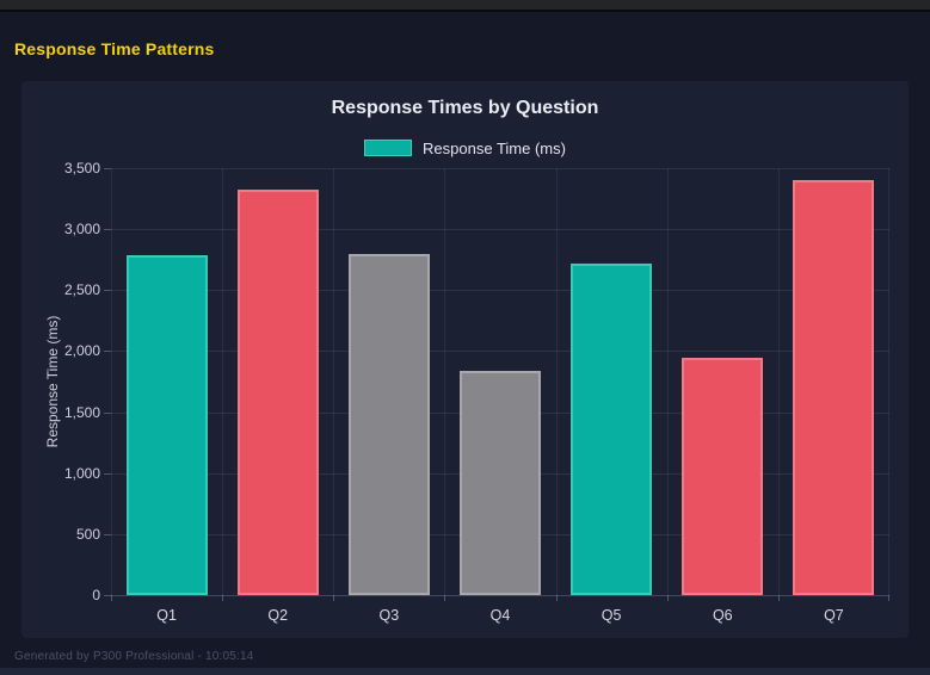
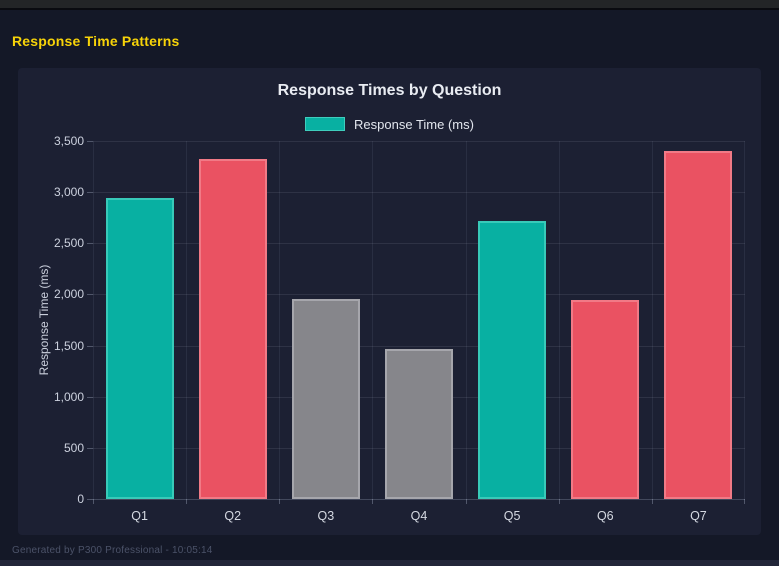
Q1: 2790 -> 2940
Q3: 2800 -> 1960
Q4: 1840 -> 1470
